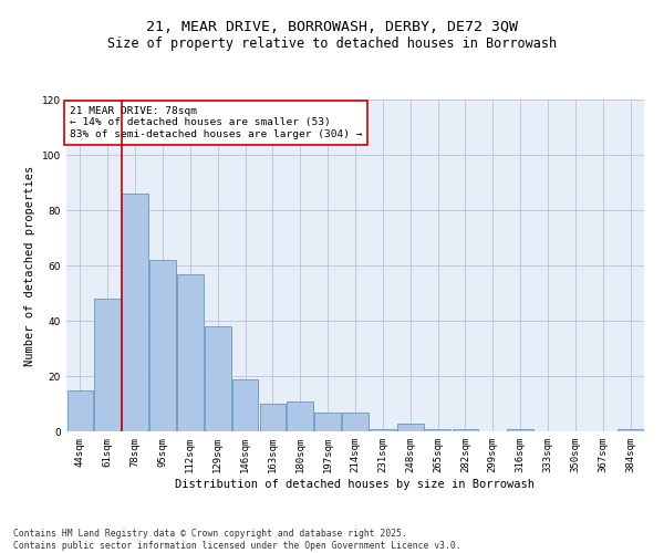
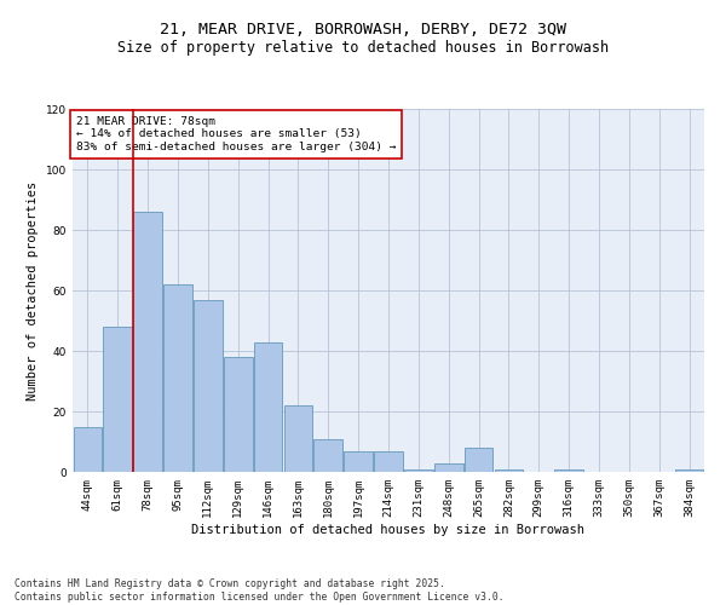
146sqm: 19 -> 43
163sqm: 10 -> 22
265sqm: 1 -> 8
